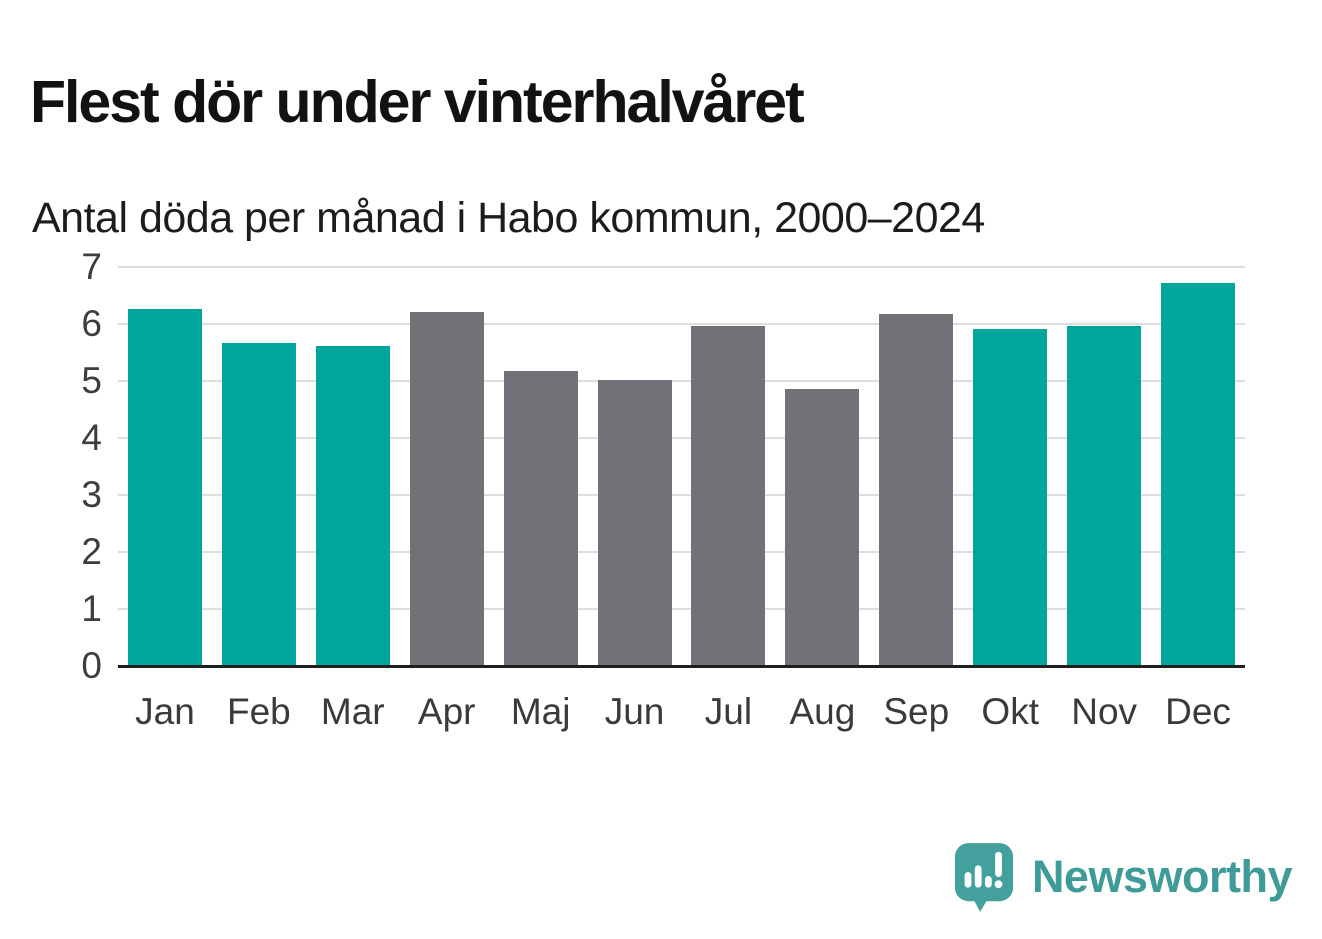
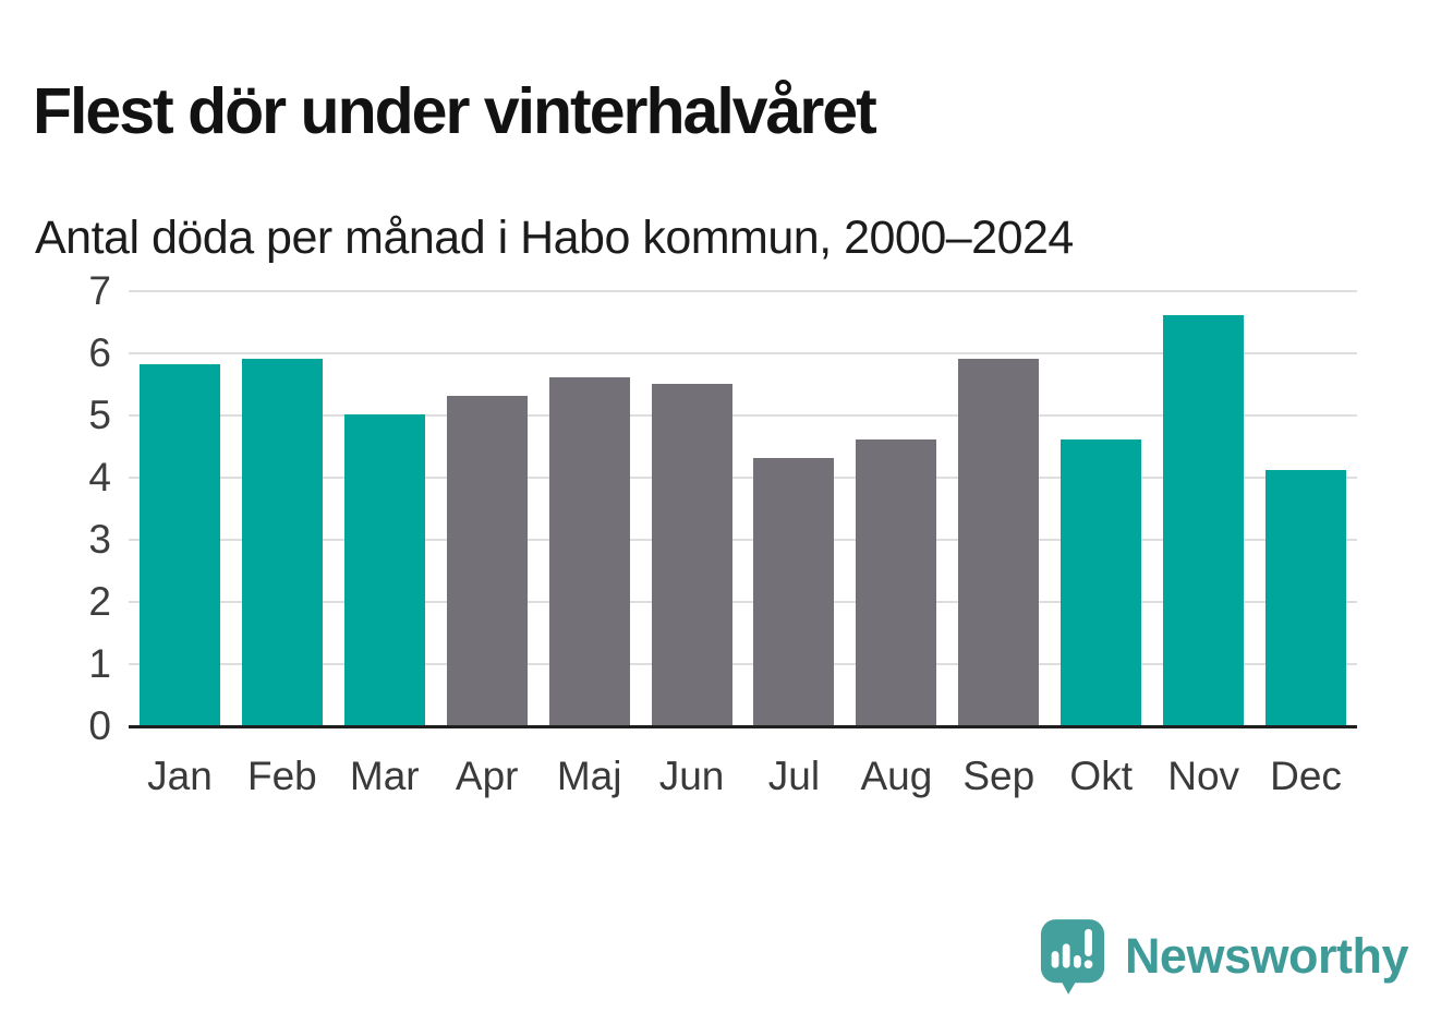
Jan: 6.2 -> 5.8
Feb: 5.7 -> 5.9
Mar: 5.6 -> 5.0
Apr: 6.2 -> 5.3
Maj: 5.2 -> 5.6
Jun: 5.0 -> 5.5
Jul: 6.0 -> 4.3
Aug: 4.8 -> 4.6
Sep: 6.2 -> 5.9
Okt: 5.9 -> 4.6
Nov: 6.0 -> 6.6
Dec: 6.7 -> 4.1
